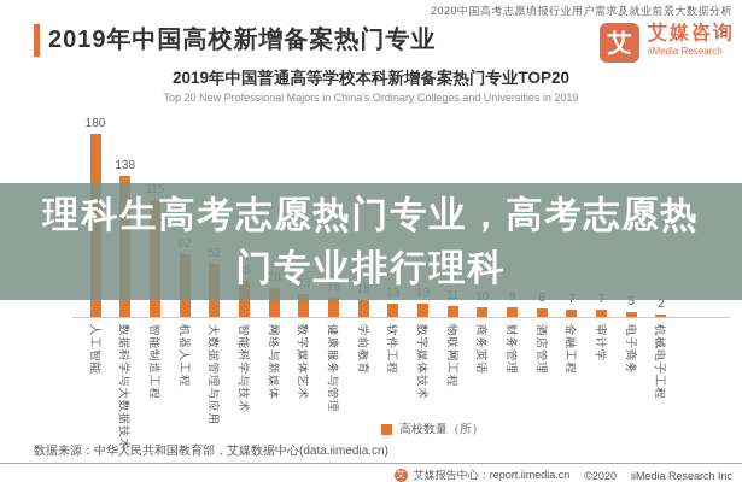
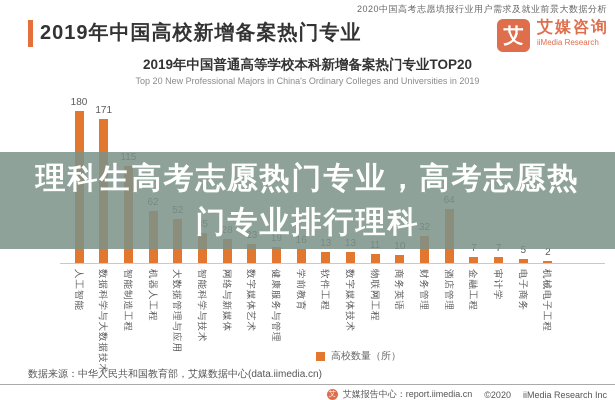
数据科学与大数据技术: 138 -> 171
财务管理: 9 -> 32
酒店管理: 8 -> 64
